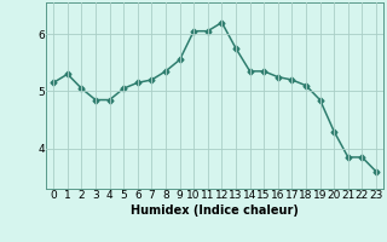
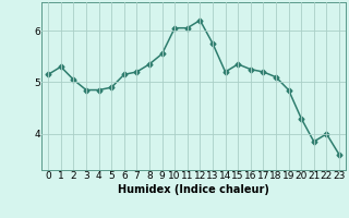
5: 5.05 -> 4.90
14: 5.35 -> 5.20
22: 3.85 -> 4.00
